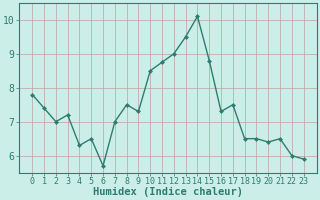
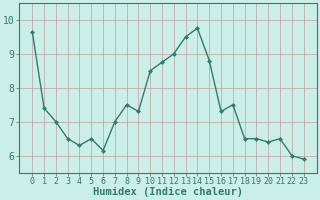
0: 7.80 -> 9.65
3: 7.20 -> 6.50
6: 5.70 -> 6.15
14: 10.10 -> 9.75
